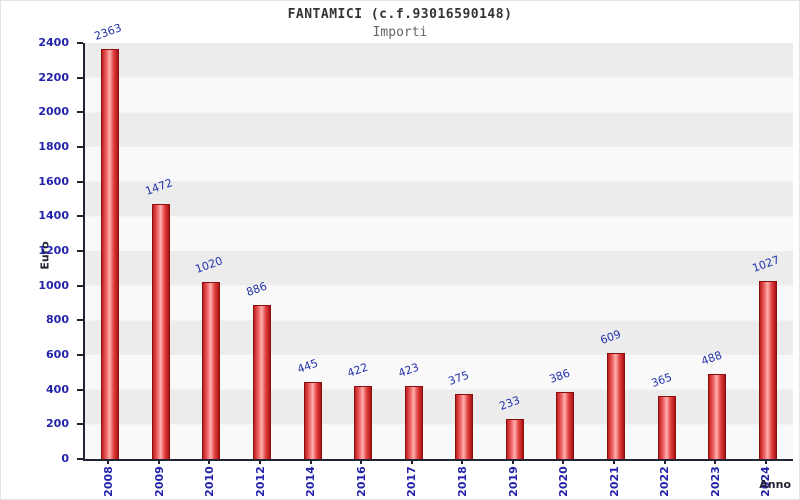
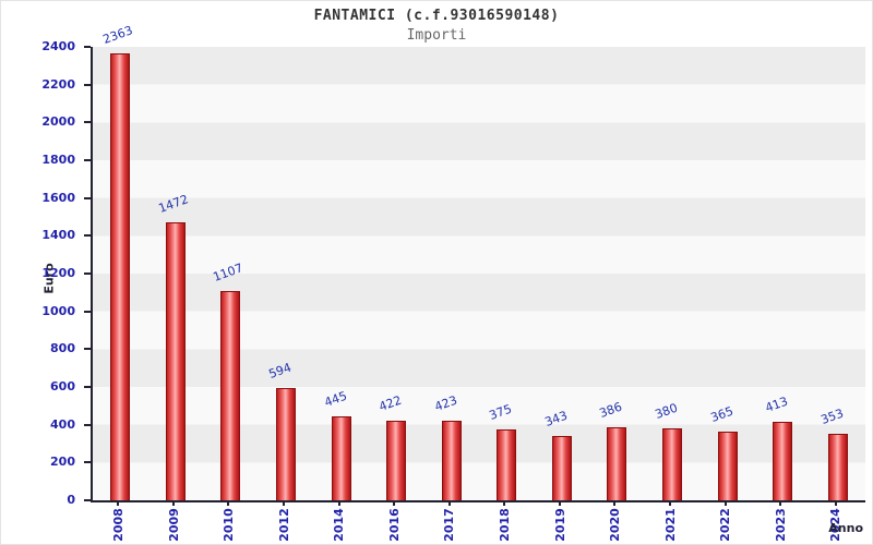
2010: 1020 -> 1107
2012: 886 -> 594
2019: 233 -> 343
2021: 609 -> 380
2023: 488 -> 413
2024: 1027 -> 353
